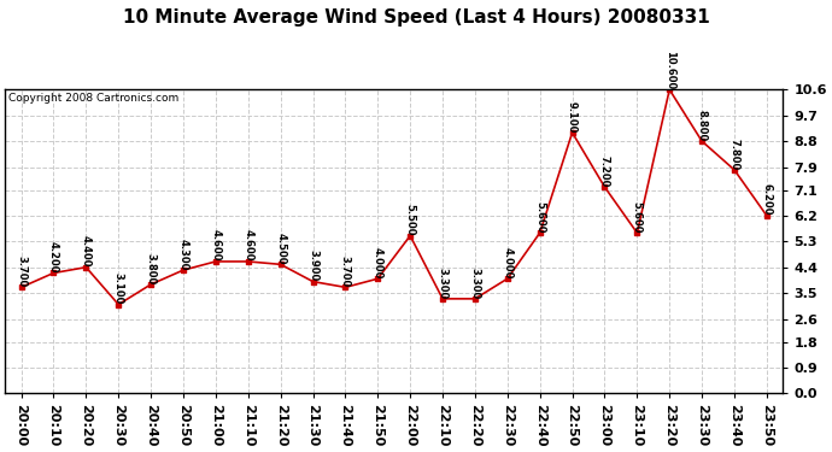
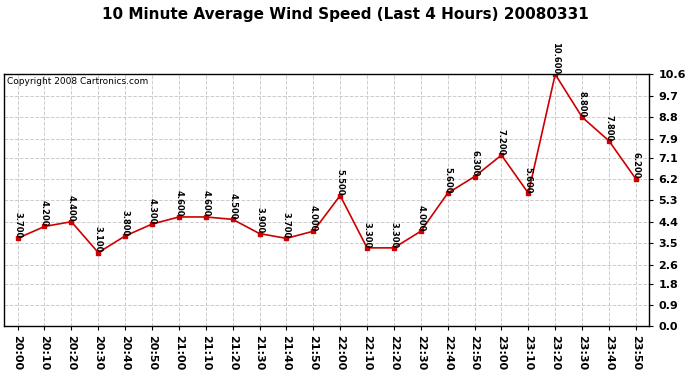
22:50: 9.100 -> 6.300
